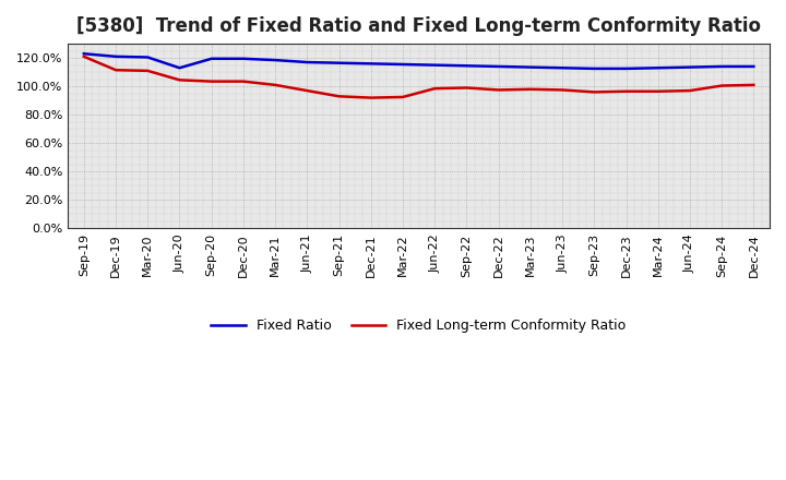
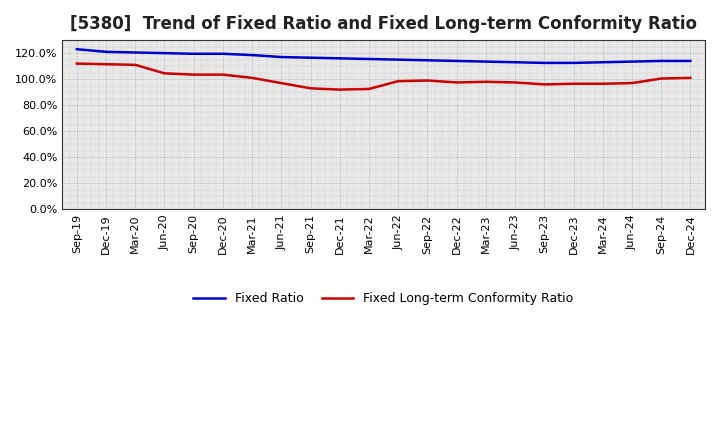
Fixed Long-term Conformity Ratio/Sep-19: 121% -> 112%
Fixed Ratio/Jun-20: 113% -> 120%
